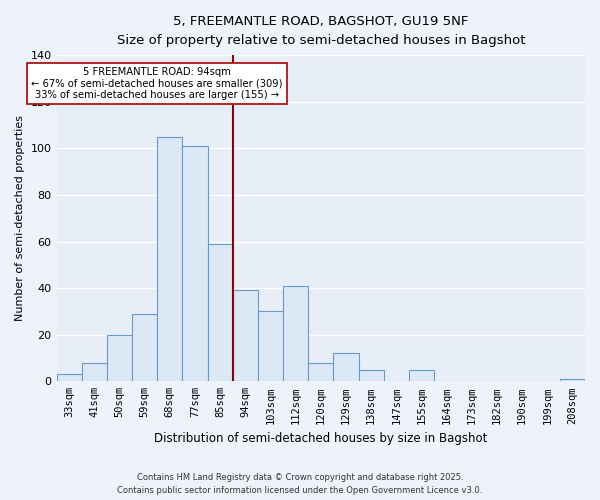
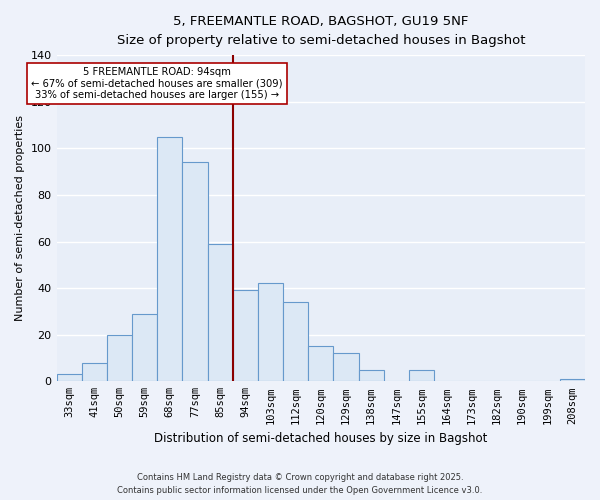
77sqm: 101 -> 94
103sqm: 30 -> 42
112sqm: 41 -> 34
120sqm: 8 -> 15
